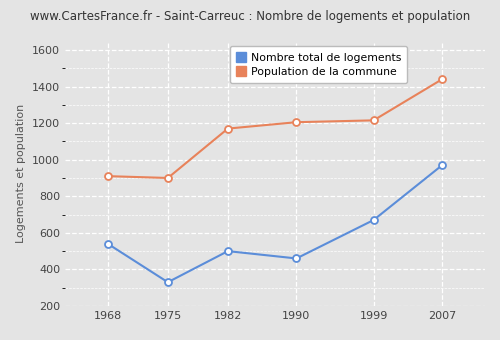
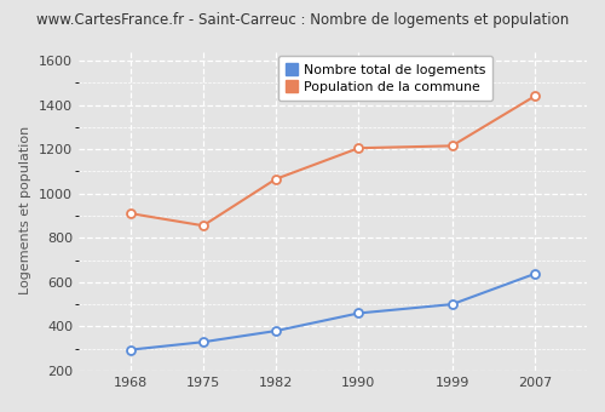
Nombre total de logements/1968: 540 -> 300
Population de la commune/1975: 900 -> 860
Nombre total de logements/1982: 500 -> 380
Population de la commune/1982: 1170 -> 1060
Nombre total de logements/1999: 670 -> 500
Nombre total de logements/2007: 970 -> 640
